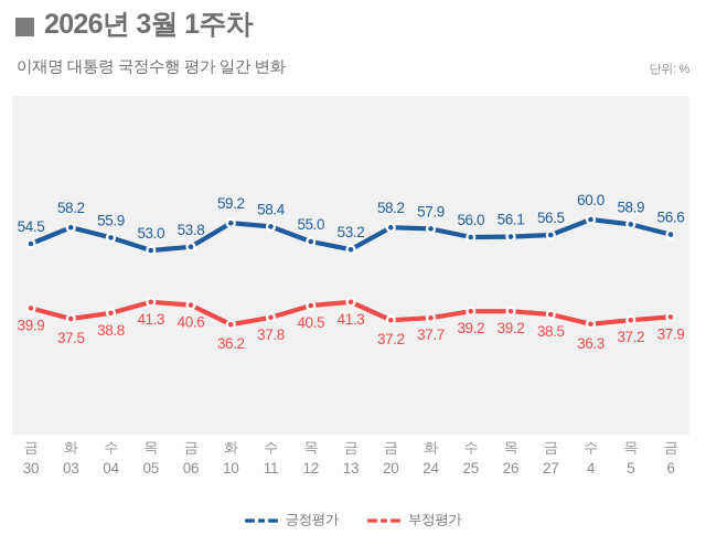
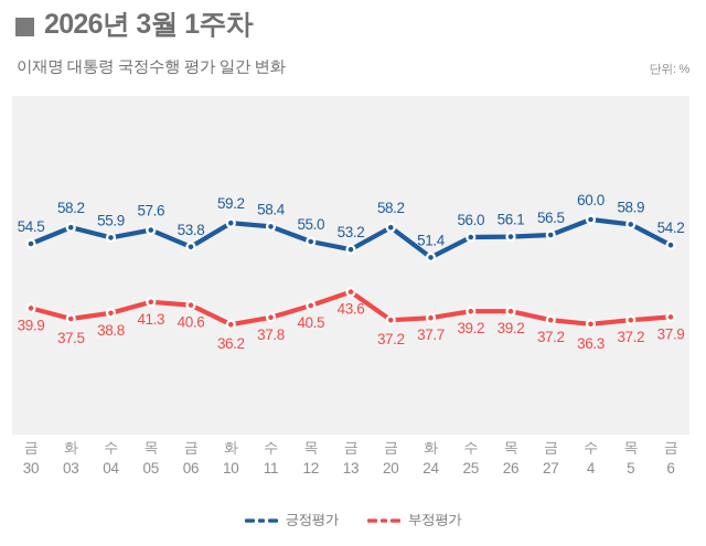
긍정평가/목 05: 53.0 -> 57.6
부정평가/금 13: 41.3 -> 43.6
긍정평가/화 24: 57.9 -> 51.4
부정평가/금 27: 38.5 -> 37.2
긍정평가/금 6: 56.6 -> 54.2
